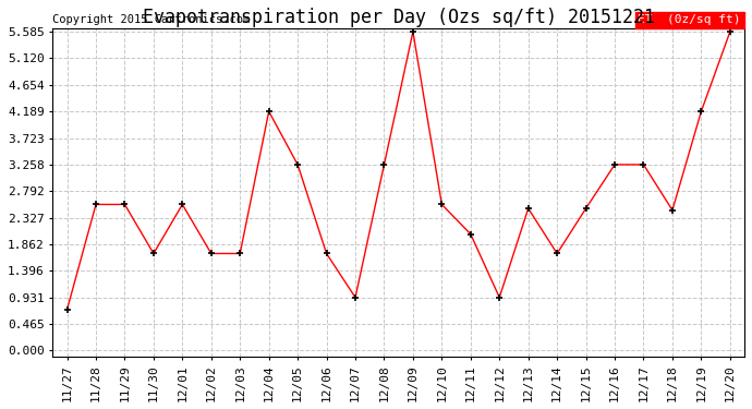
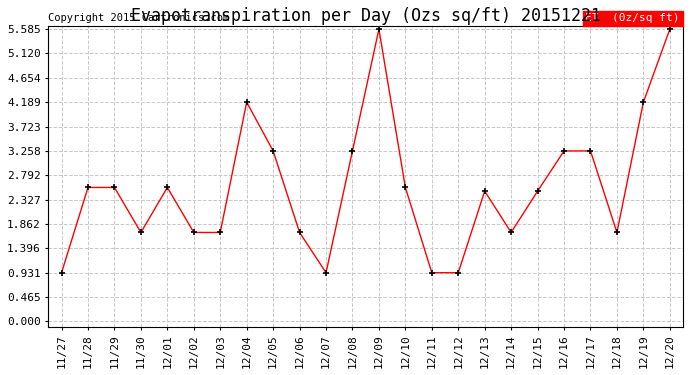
11/27: 0.72 -> 0.93
12/11: 2.04 -> 0.93
12/18: 2.46 -> 1.70
